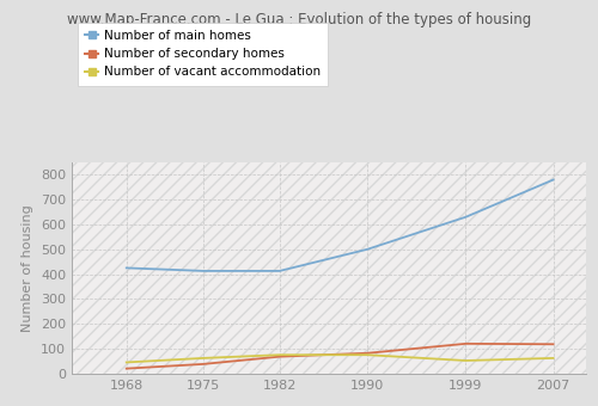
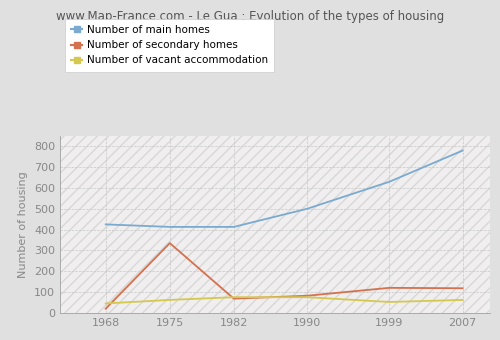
Number of secondary homes/1975: 38 -> 335
